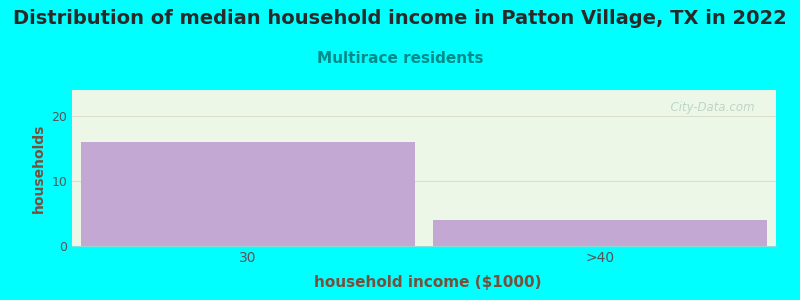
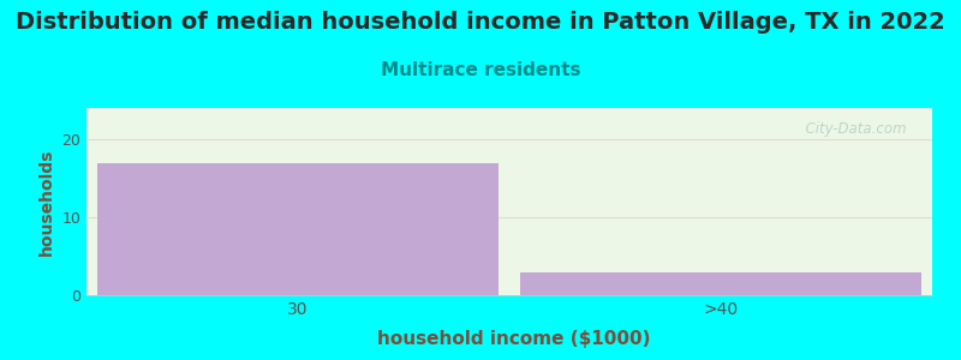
30: 16 -> 17
>40: 4 -> 3
